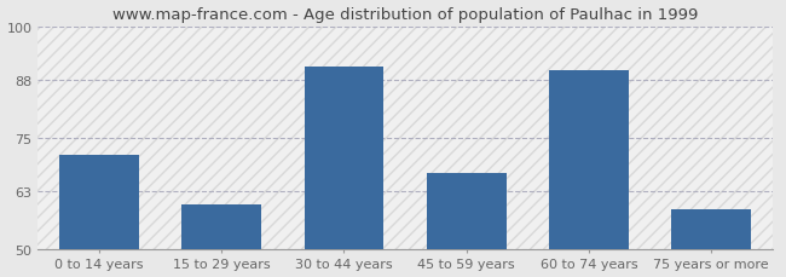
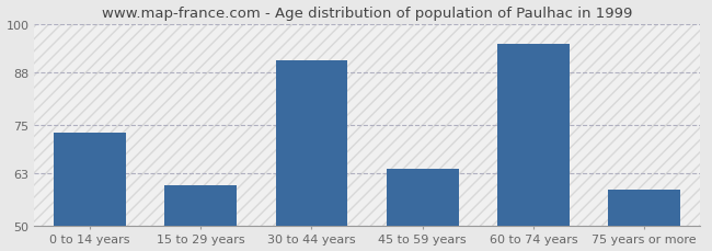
0 to 14 years: 71 -> 73
45 to 59 years: 67 -> 64
60 to 74 years: 90 -> 95
